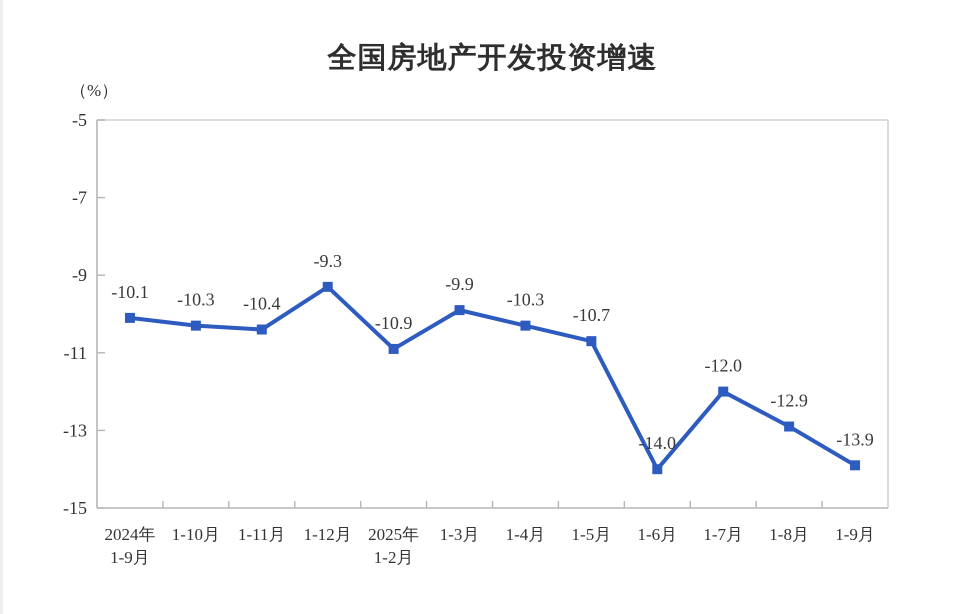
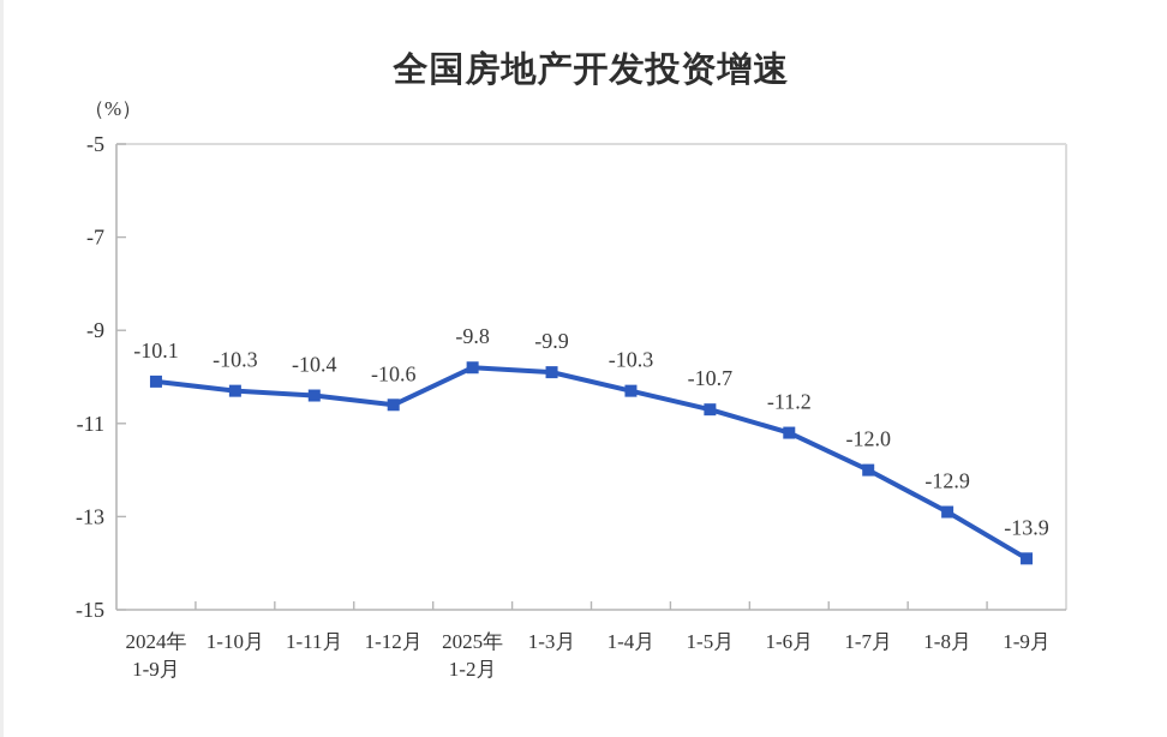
1-12月: -9.3 -> -10.6
2025年 1-2月: -10.9 -> -9.8
1-6月: -14.0 -> -11.2
